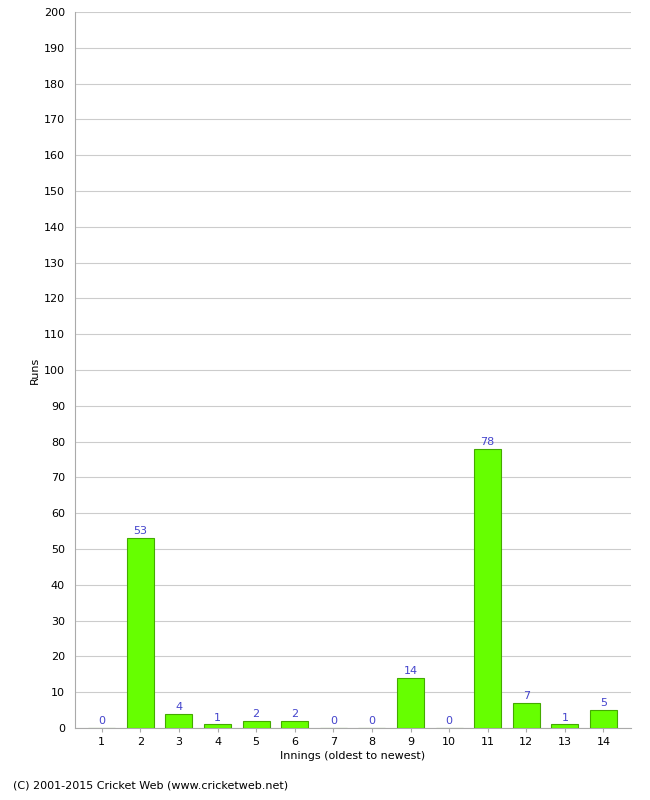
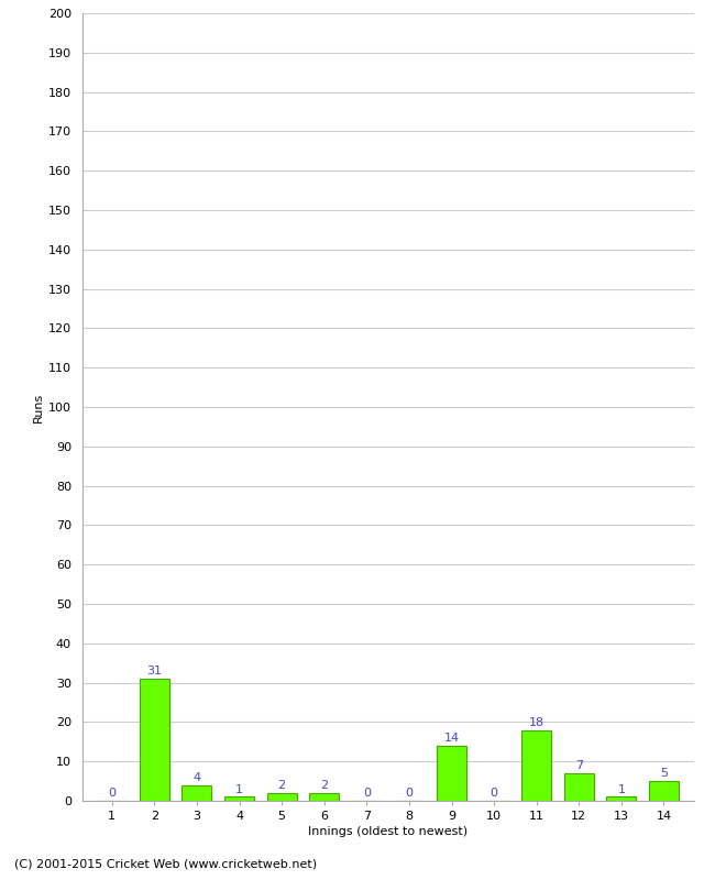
2: 53 -> 31
11: 78 -> 18
